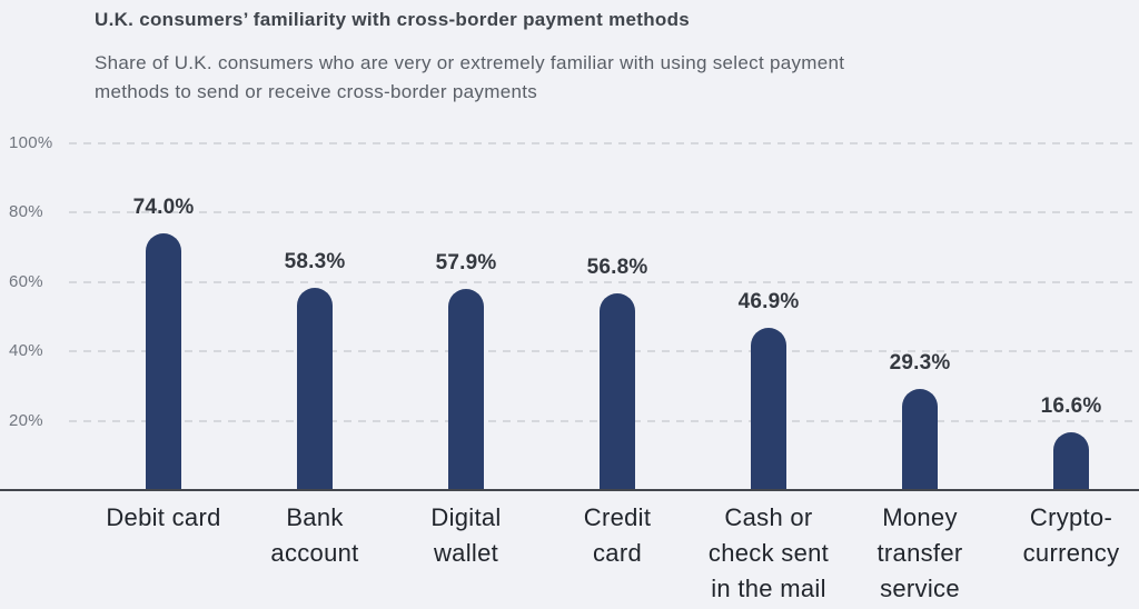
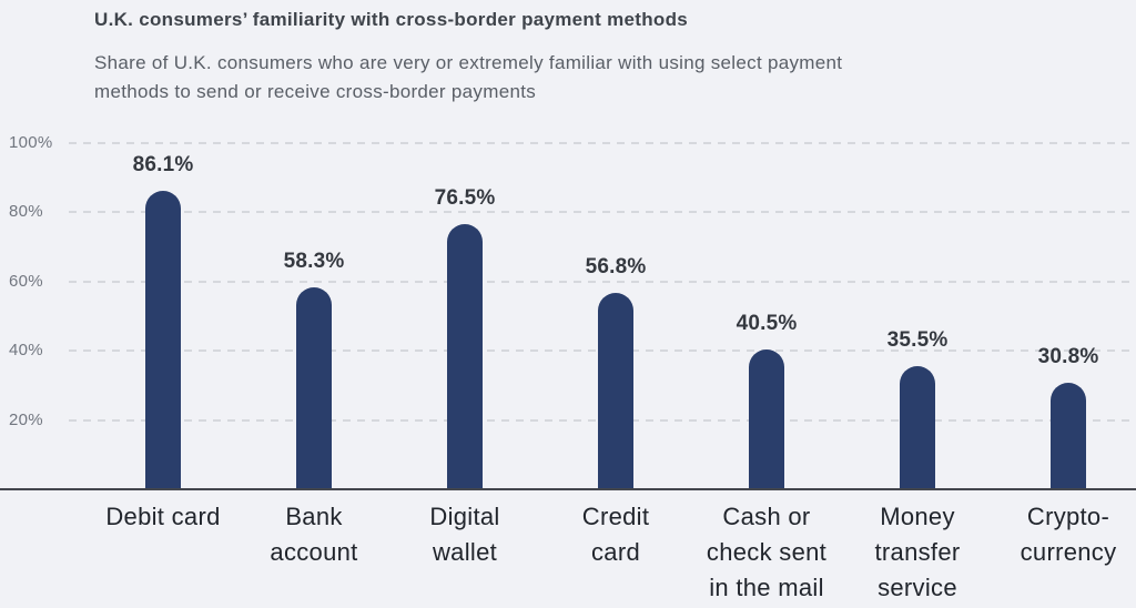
Debit card: 74.0% -> 86.1%
Digital wallet: 57.9% -> 76.5%
Cash or check sent in the mail: 46.9% -> 40.5%
Money transfer service: 29.3% -> 35.5%
Crypto-currency: 16.6% -> 30.8%
